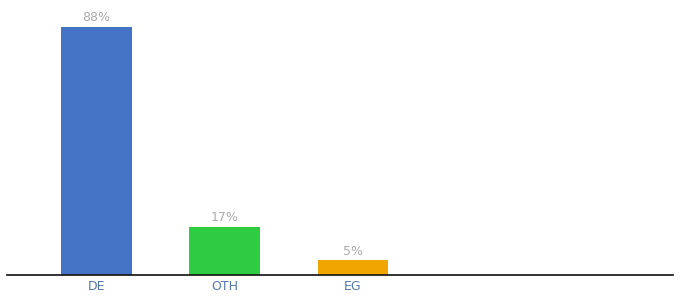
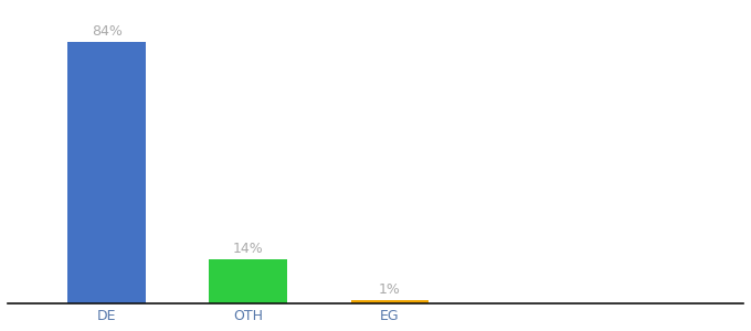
DE: 88% -> 84%
OTH: 17% -> 14%
EG: 5% -> 1%
